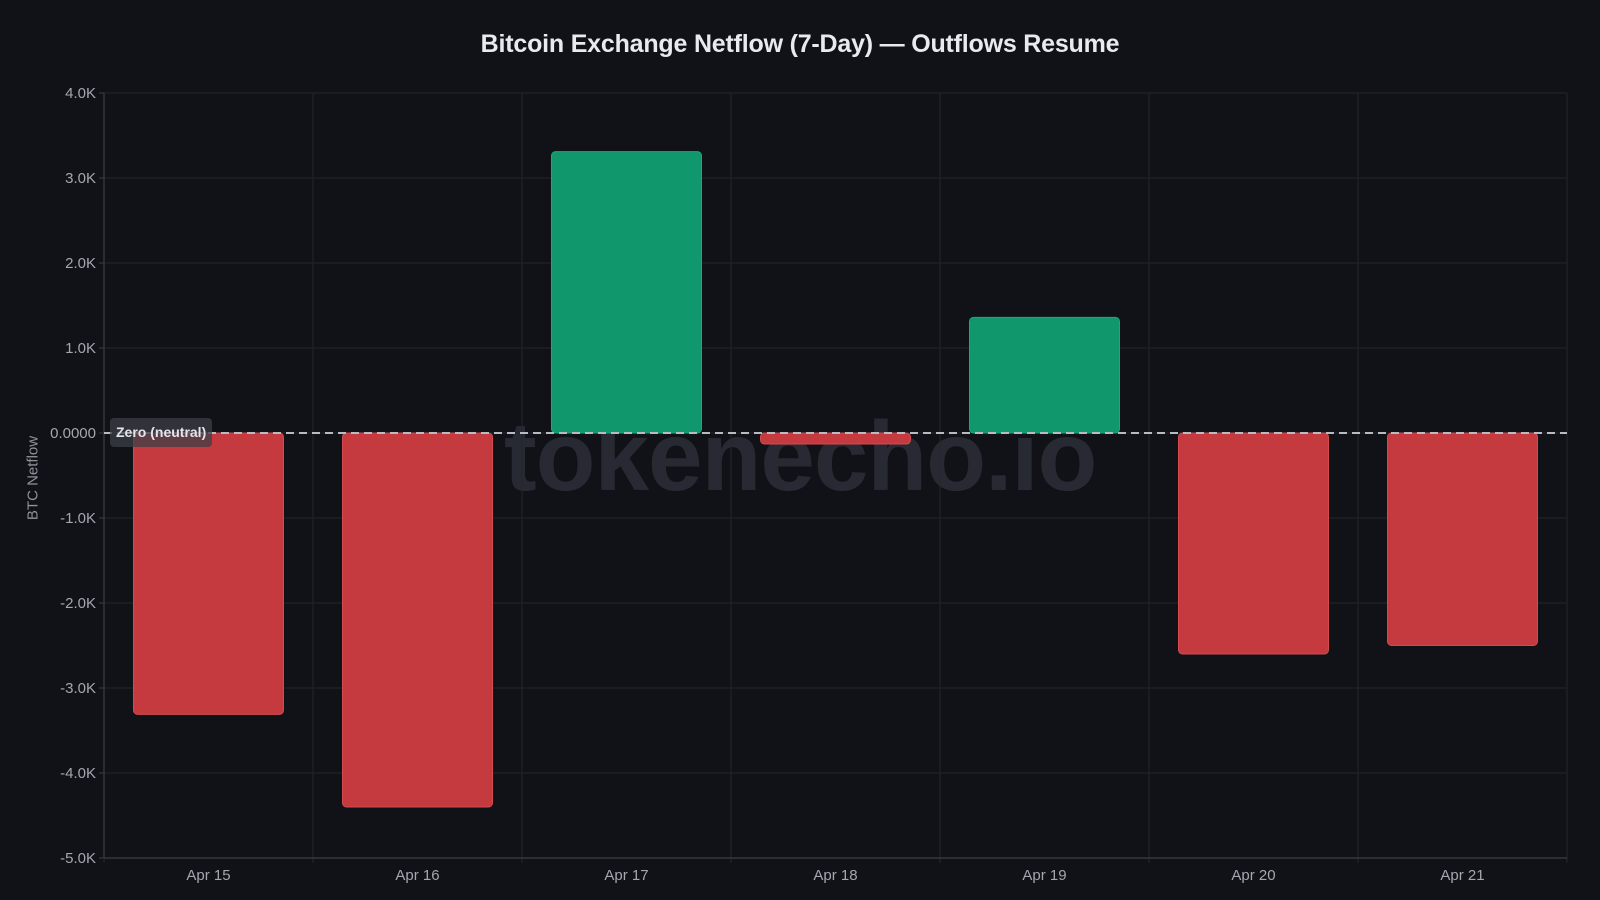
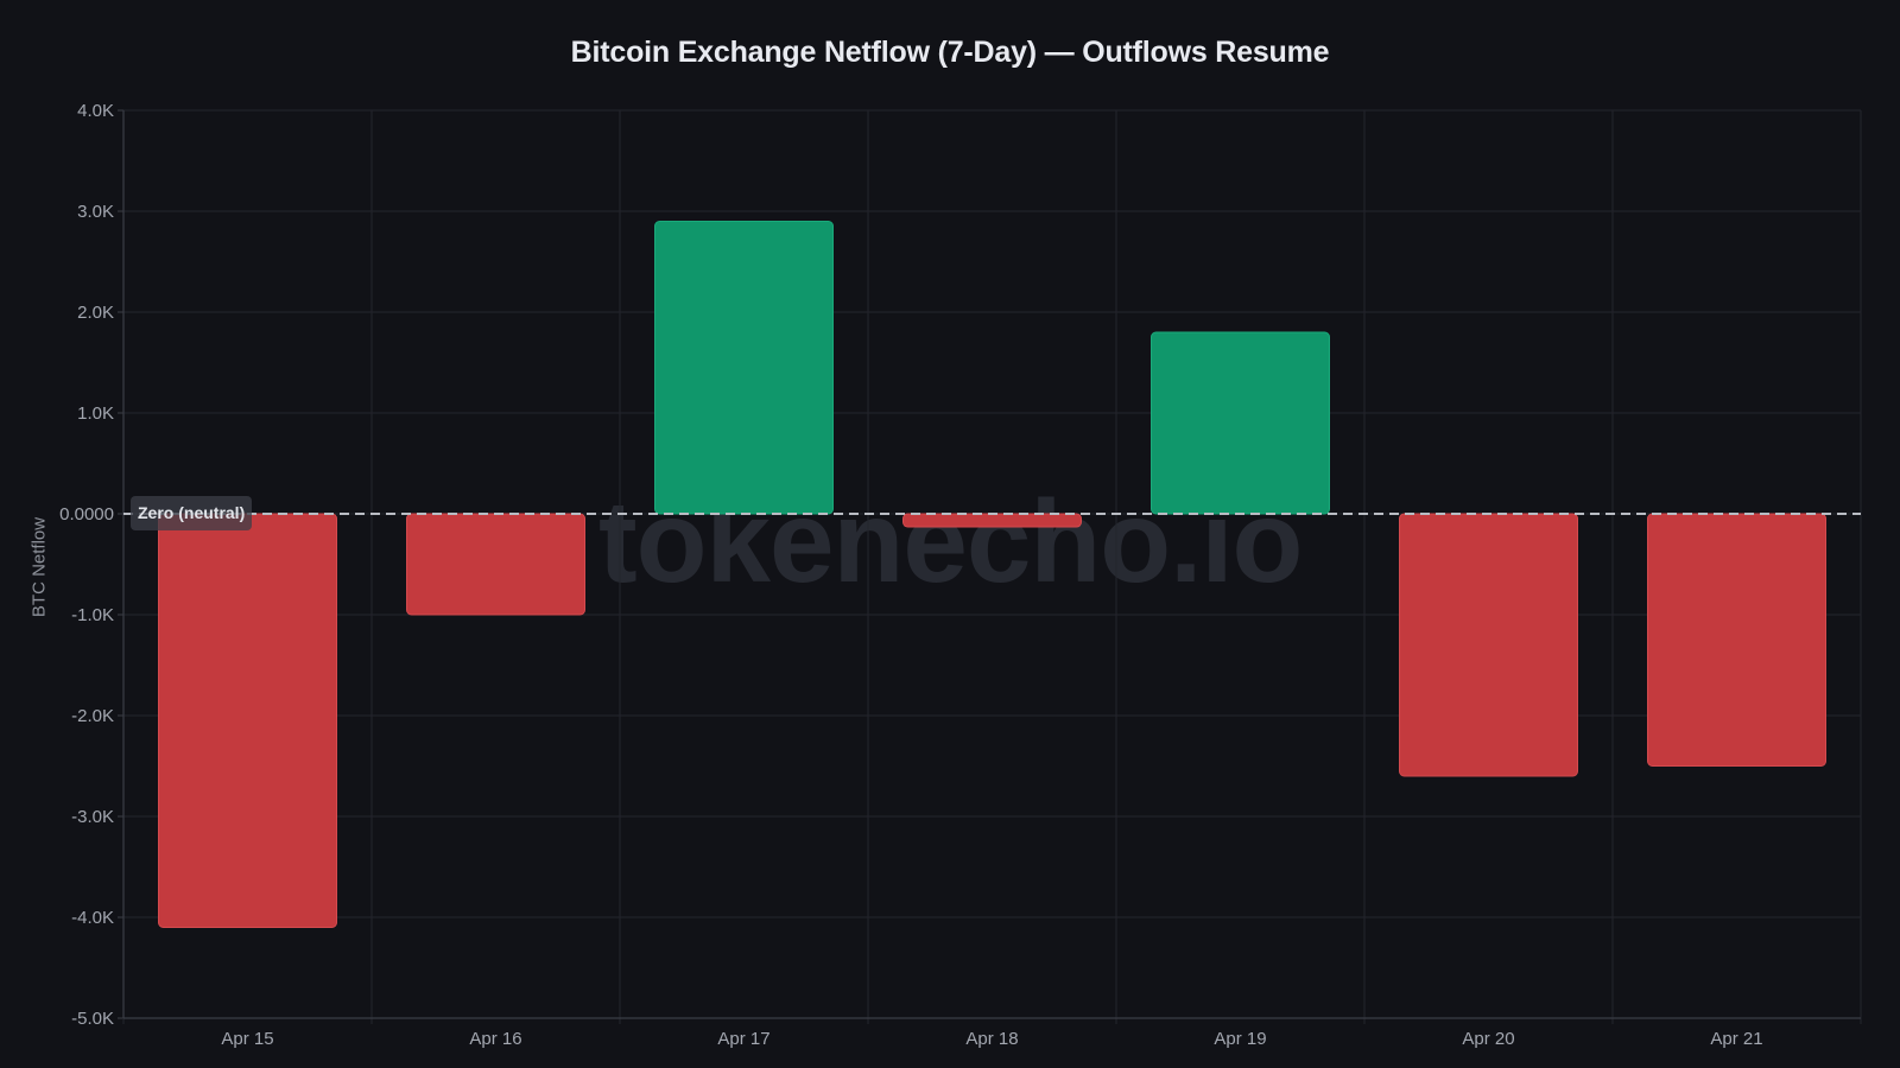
Apr 15: -3.3K -> -4.1K
Apr 16: -4.4K -> -1.0K
Apr 17: 3.3K -> 2.9K
Apr 19: 1.4K -> 1.8K
